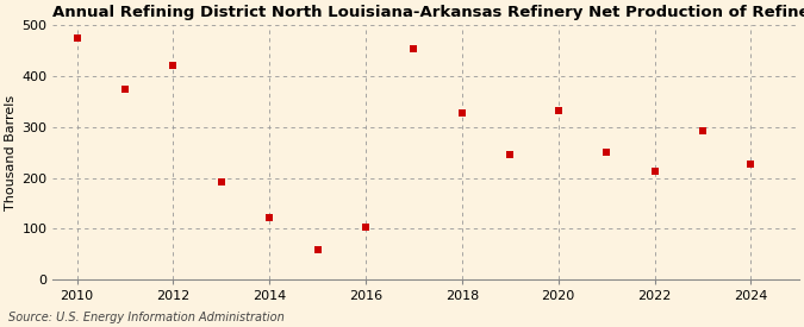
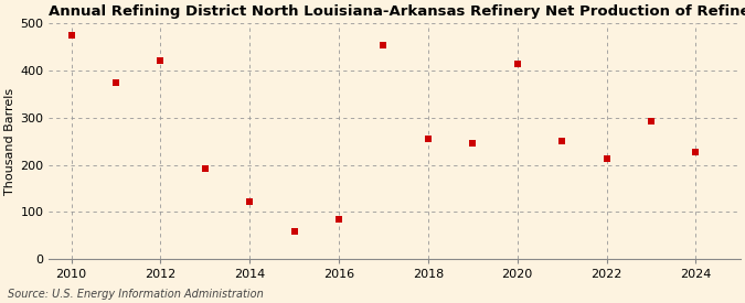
2016: 103 -> 85
2018: 328 -> 255
2020: 332 -> 415
